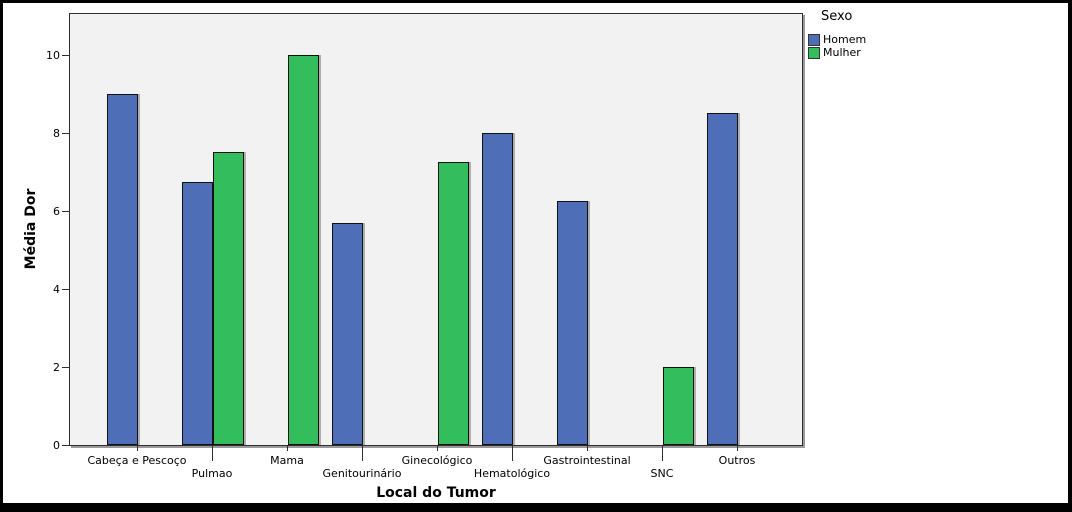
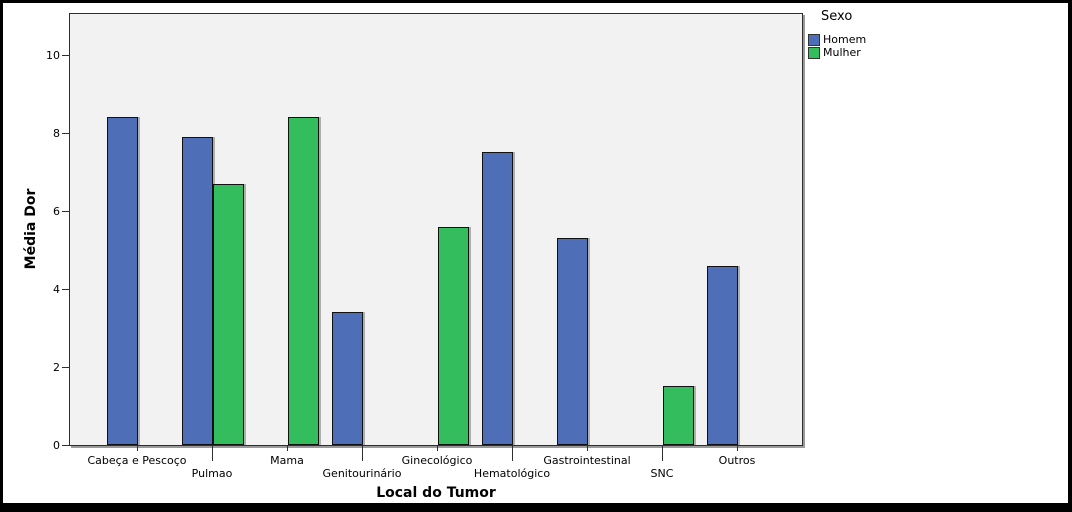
Homem/Cabeça e Pescoço: 9.0 -> 8.4
Homem/Pulmao: 6.8 -> 7.9
Mulher/Pulmao: 7.5 -> 6.7
Mulher/Mama: 10.0 -> 8.4
Homem/Genitourinário: 5.7 -> 3.4
Mulher/Ginecológico: 7.2 -> 5.6
Homem/Hematológico: 8.0 -> 7.5
Homem/Gastrointestinal: 6.2 -> 5.3
Mulher/SNC: 2.0 -> 1.5
Homem/Outros: 8.5 -> 4.6
